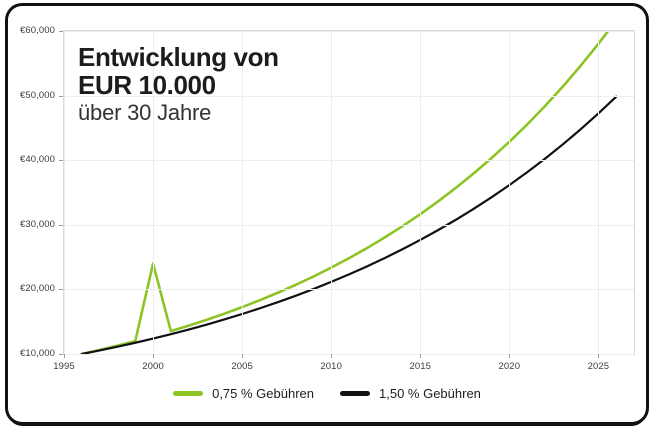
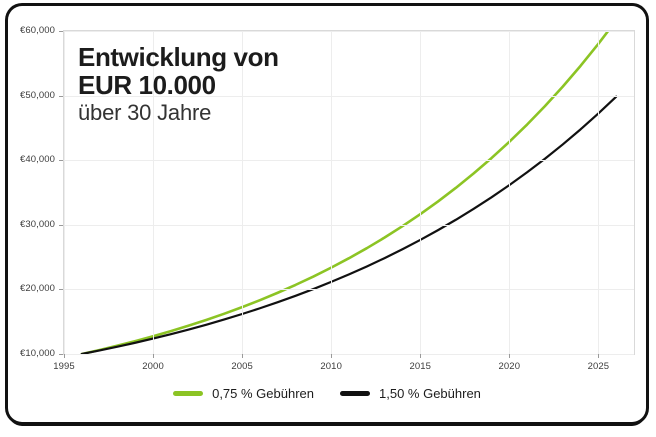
0,75 % Gebühren/2000: €24000 -> €13000
